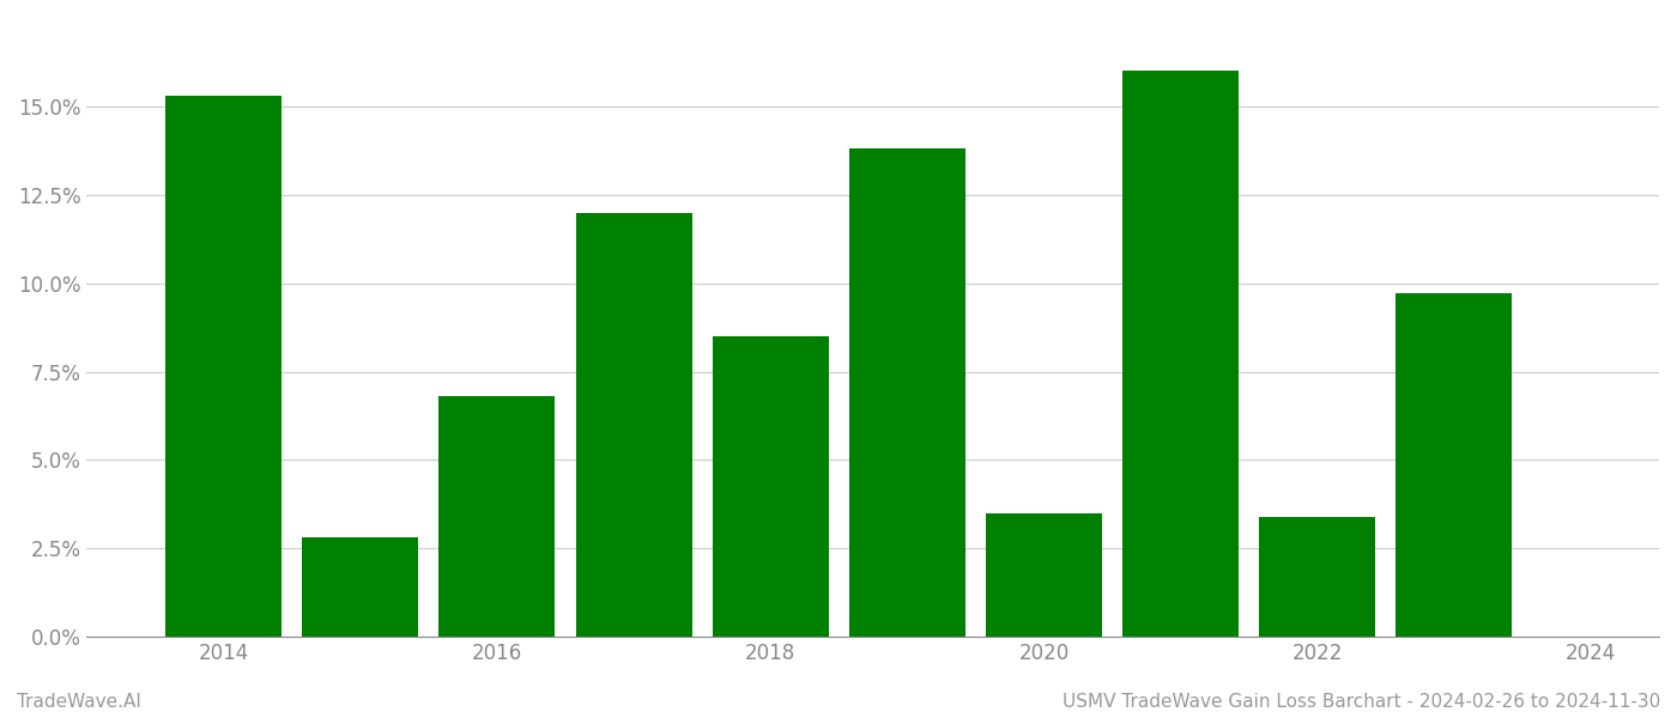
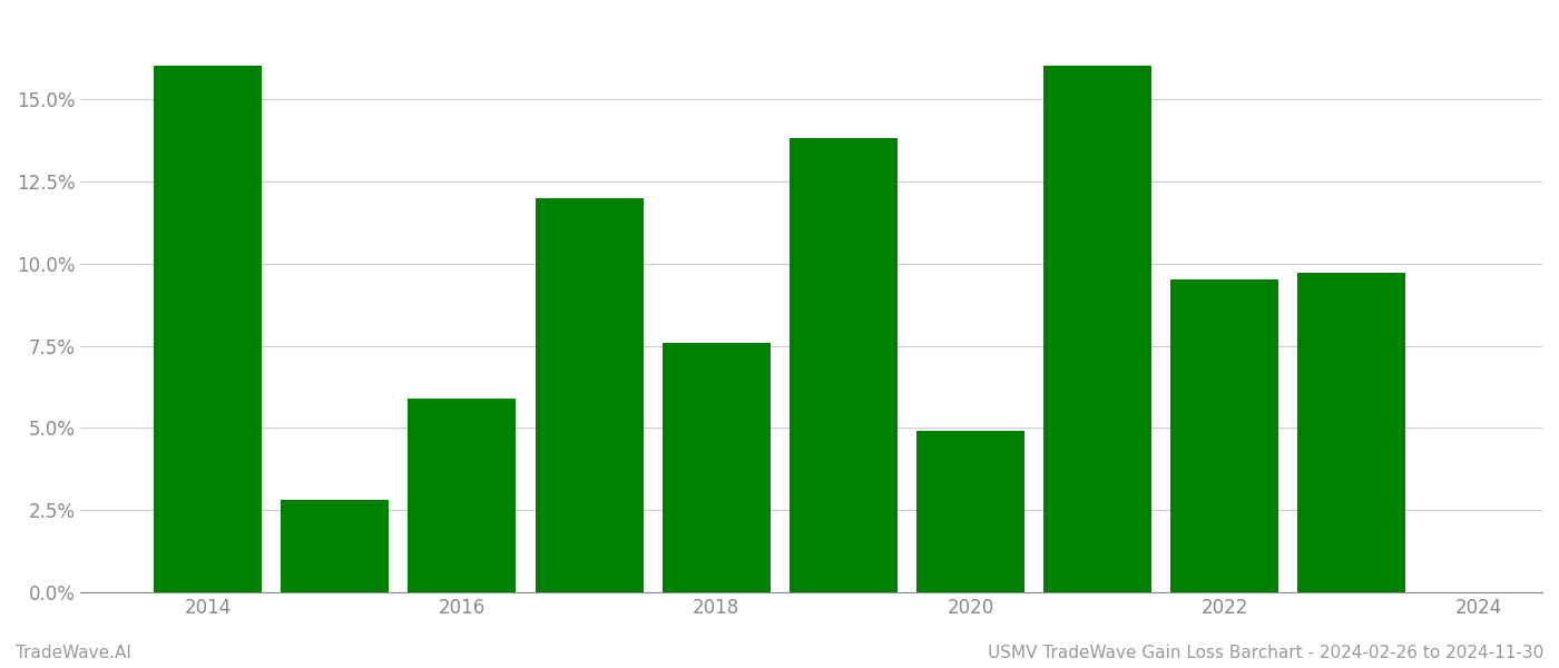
2014: 15.3% -> 16.0%
2016: 6.8% -> 5.9%
2018: 8.5% -> 7.6%
2020: 3.5% -> 4.9%
2022: 3.4% -> 9.5%
